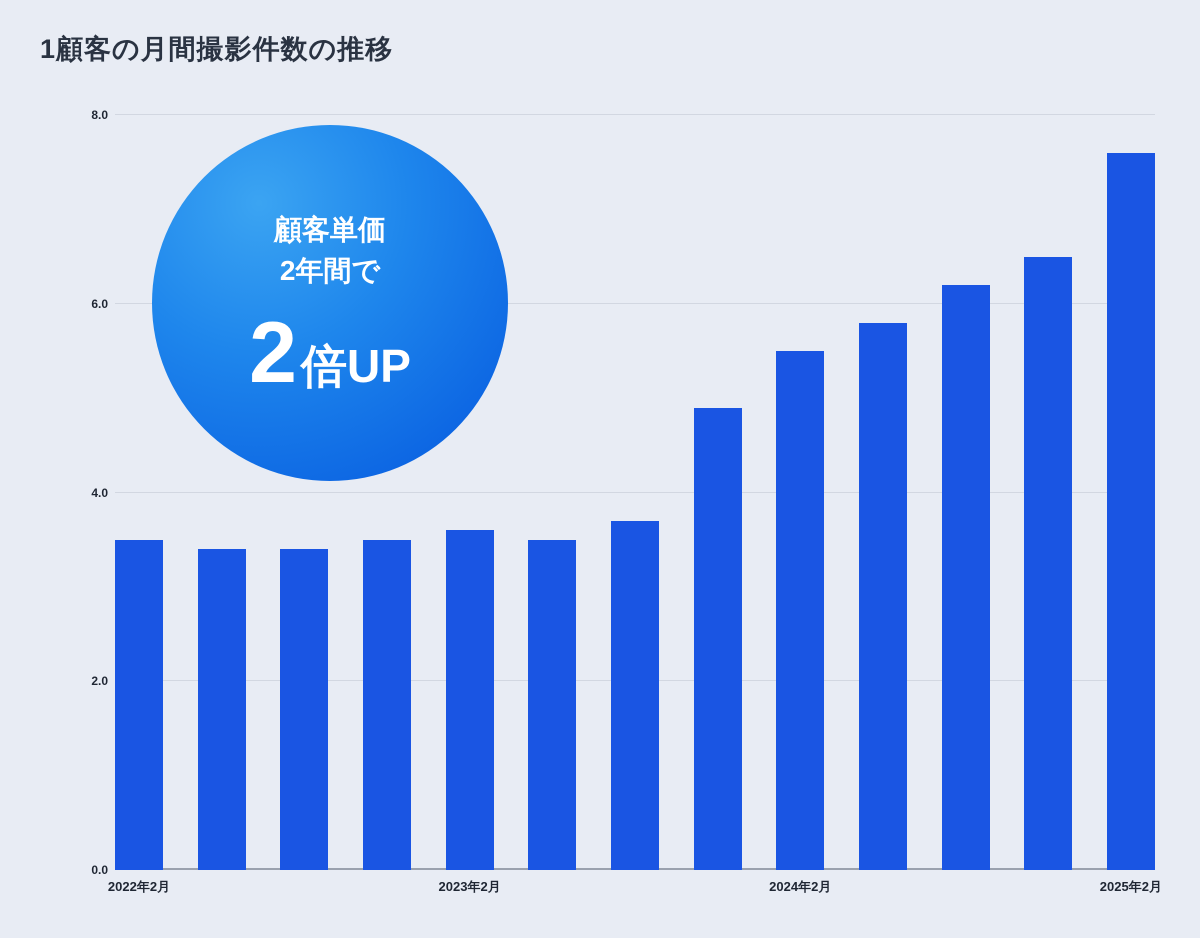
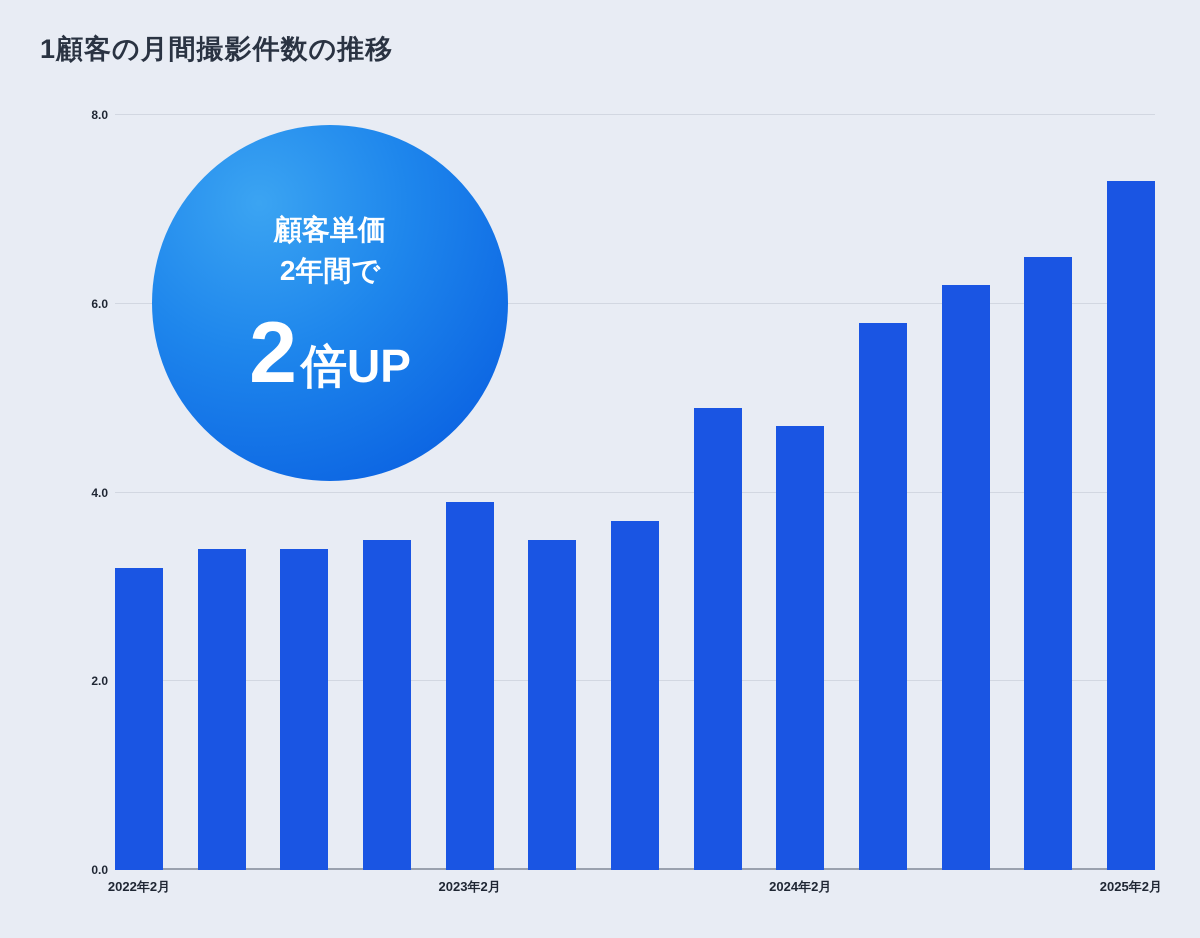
2022年2月: 3.5 -> 3.2
2023年2月: 3.6 -> 3.9
2024年2月: 5.5 -> 4.7
2025年2月: 7.6 -> 7.3
